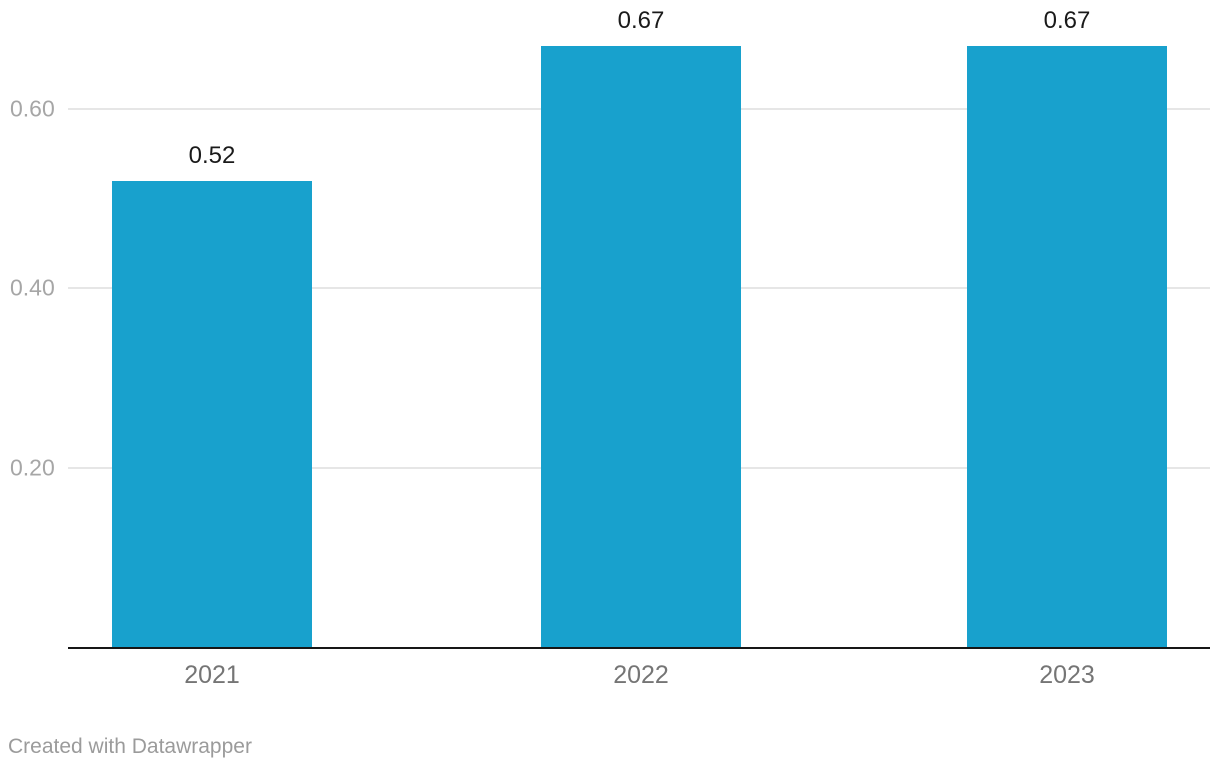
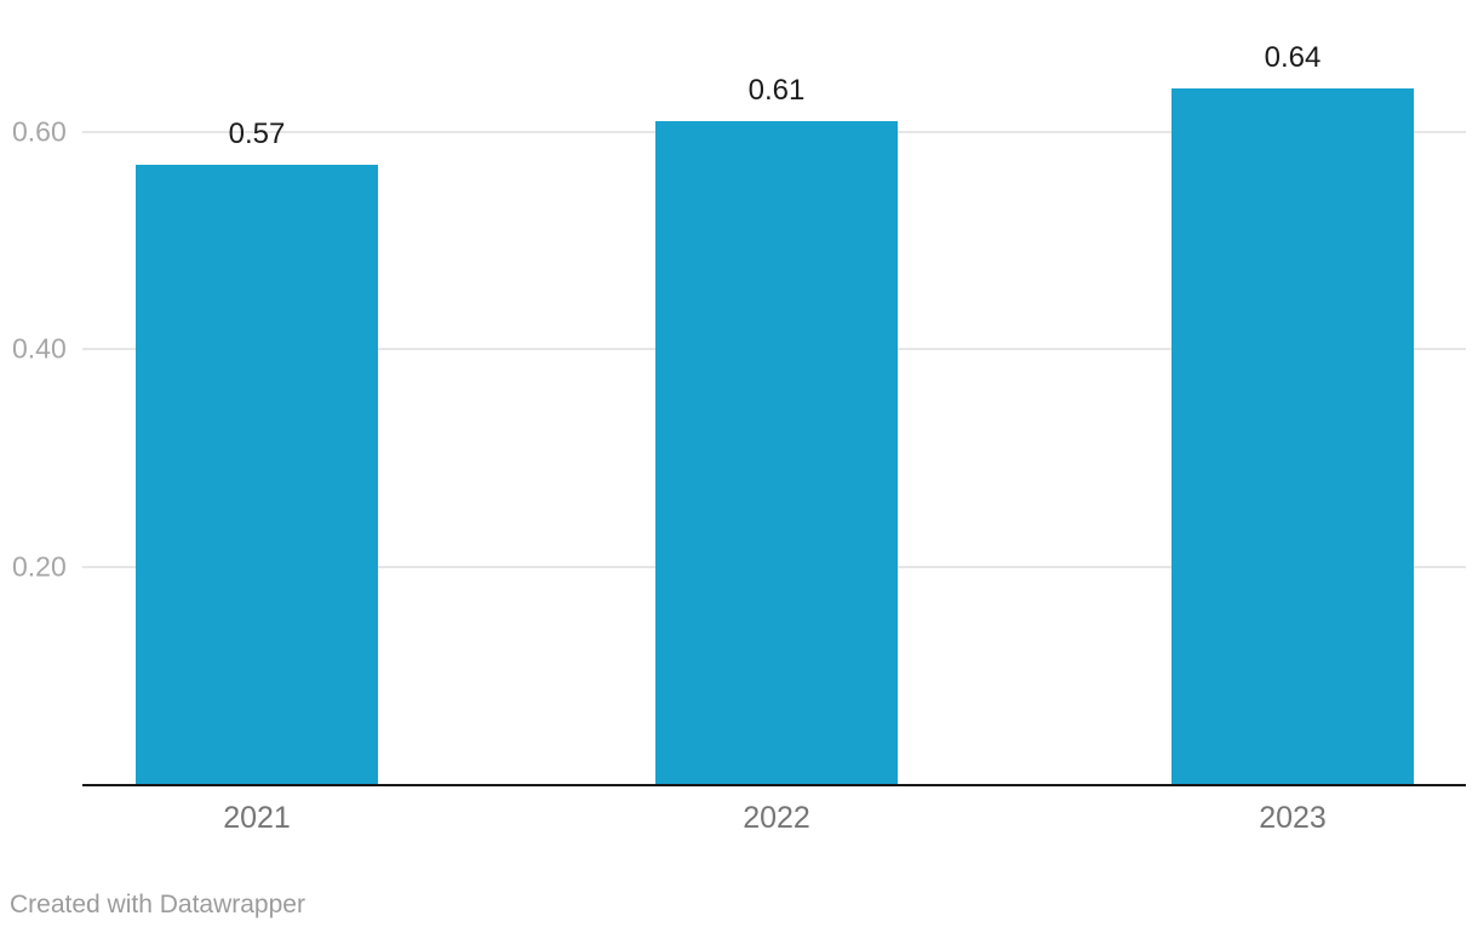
2021: 0.52 -> 0.57
2022: 0.67 -> 0.61
2023: 0.67 -> 0.64
